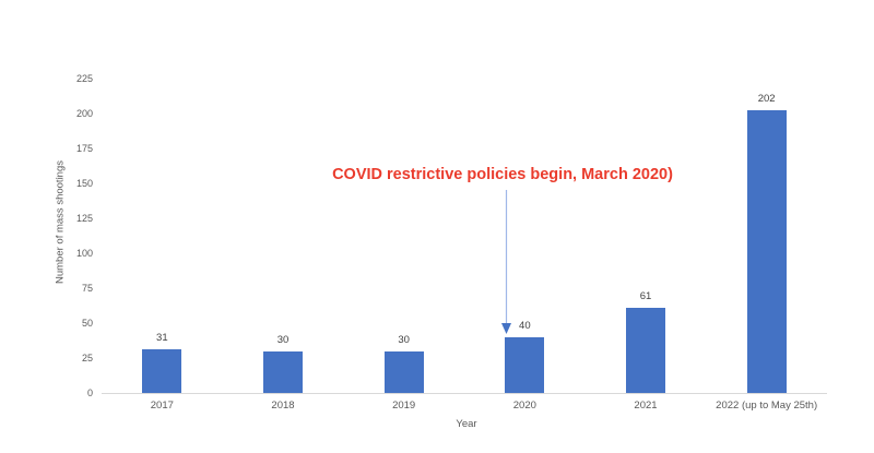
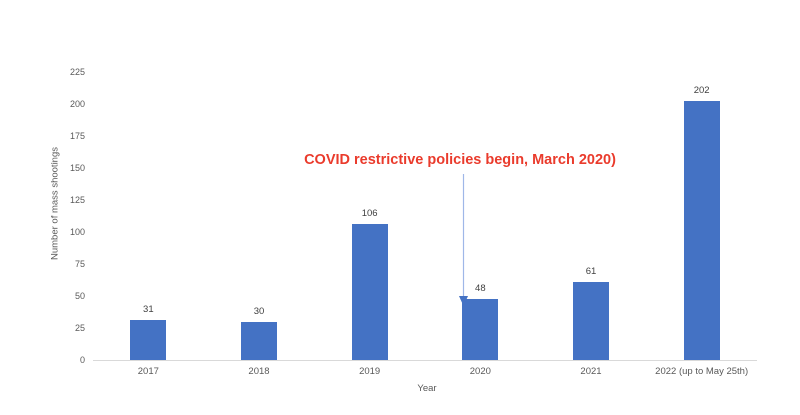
2019: 30 -> 106
2020: 40 -> 48
